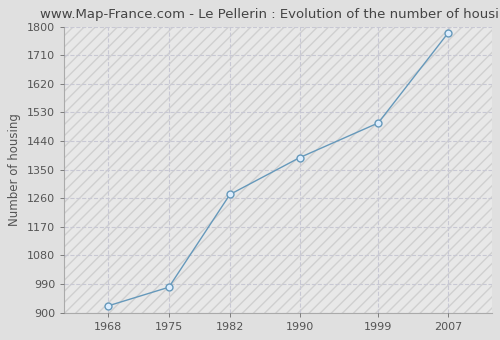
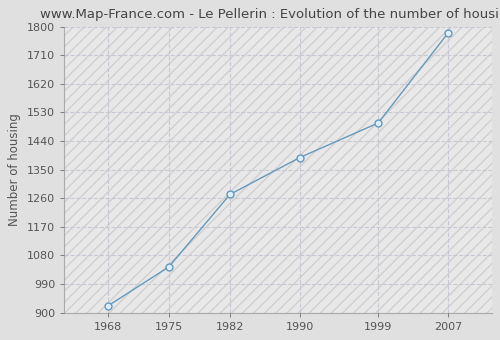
1975: 980 -> 1044
